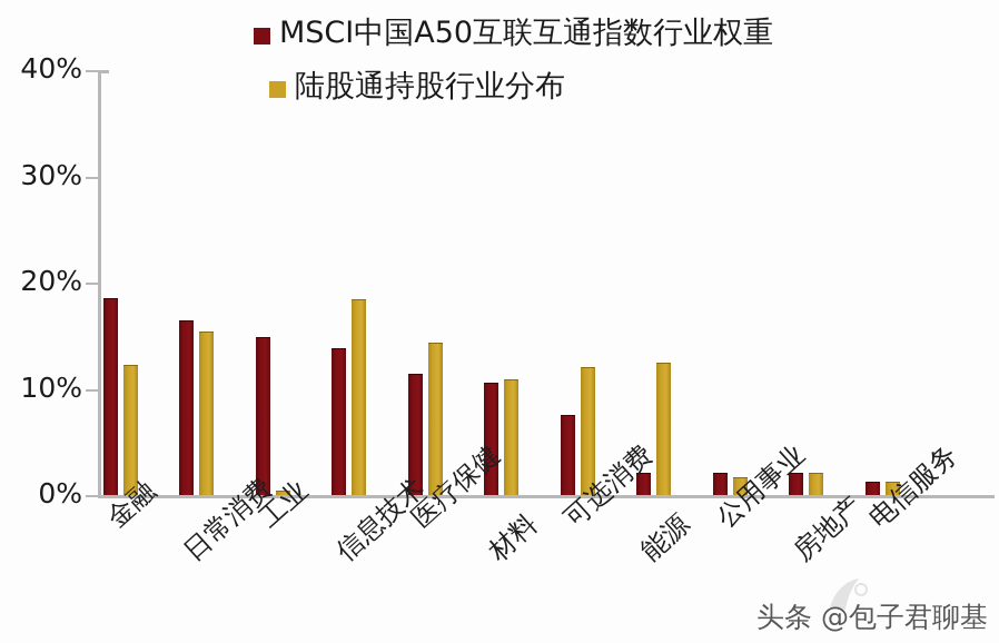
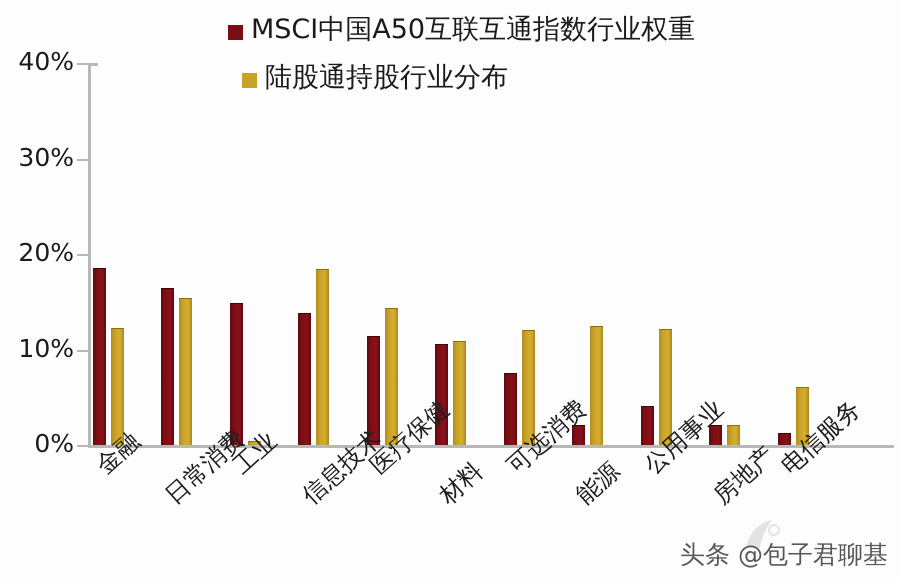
MSCI中国A50互联互通指数行业权重/公用事业: 2% -> 4%
陆股通持股行业分布/公用事业: 2% -> 12%
陆股通持股行业分布/电信服务: 1% -> 6%
